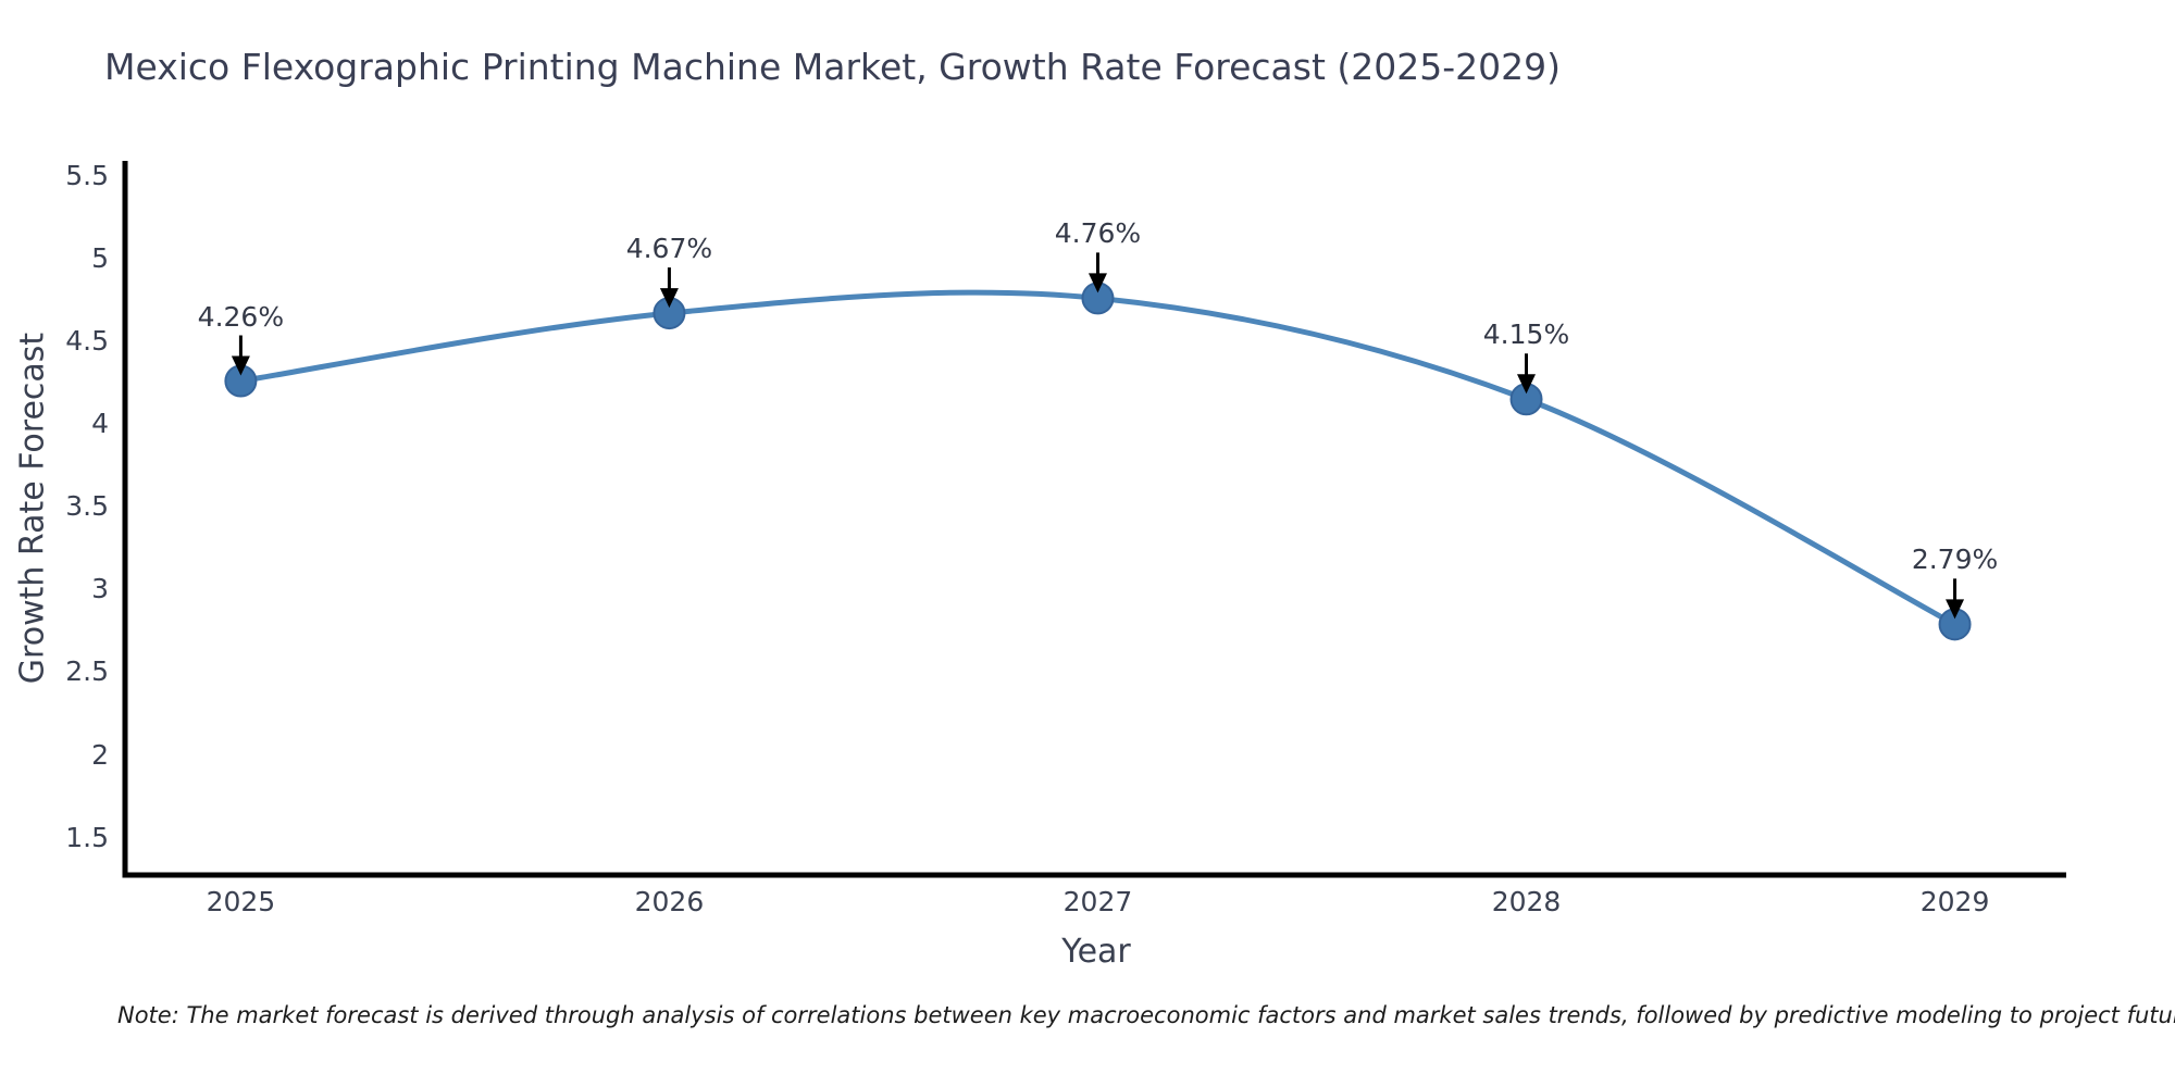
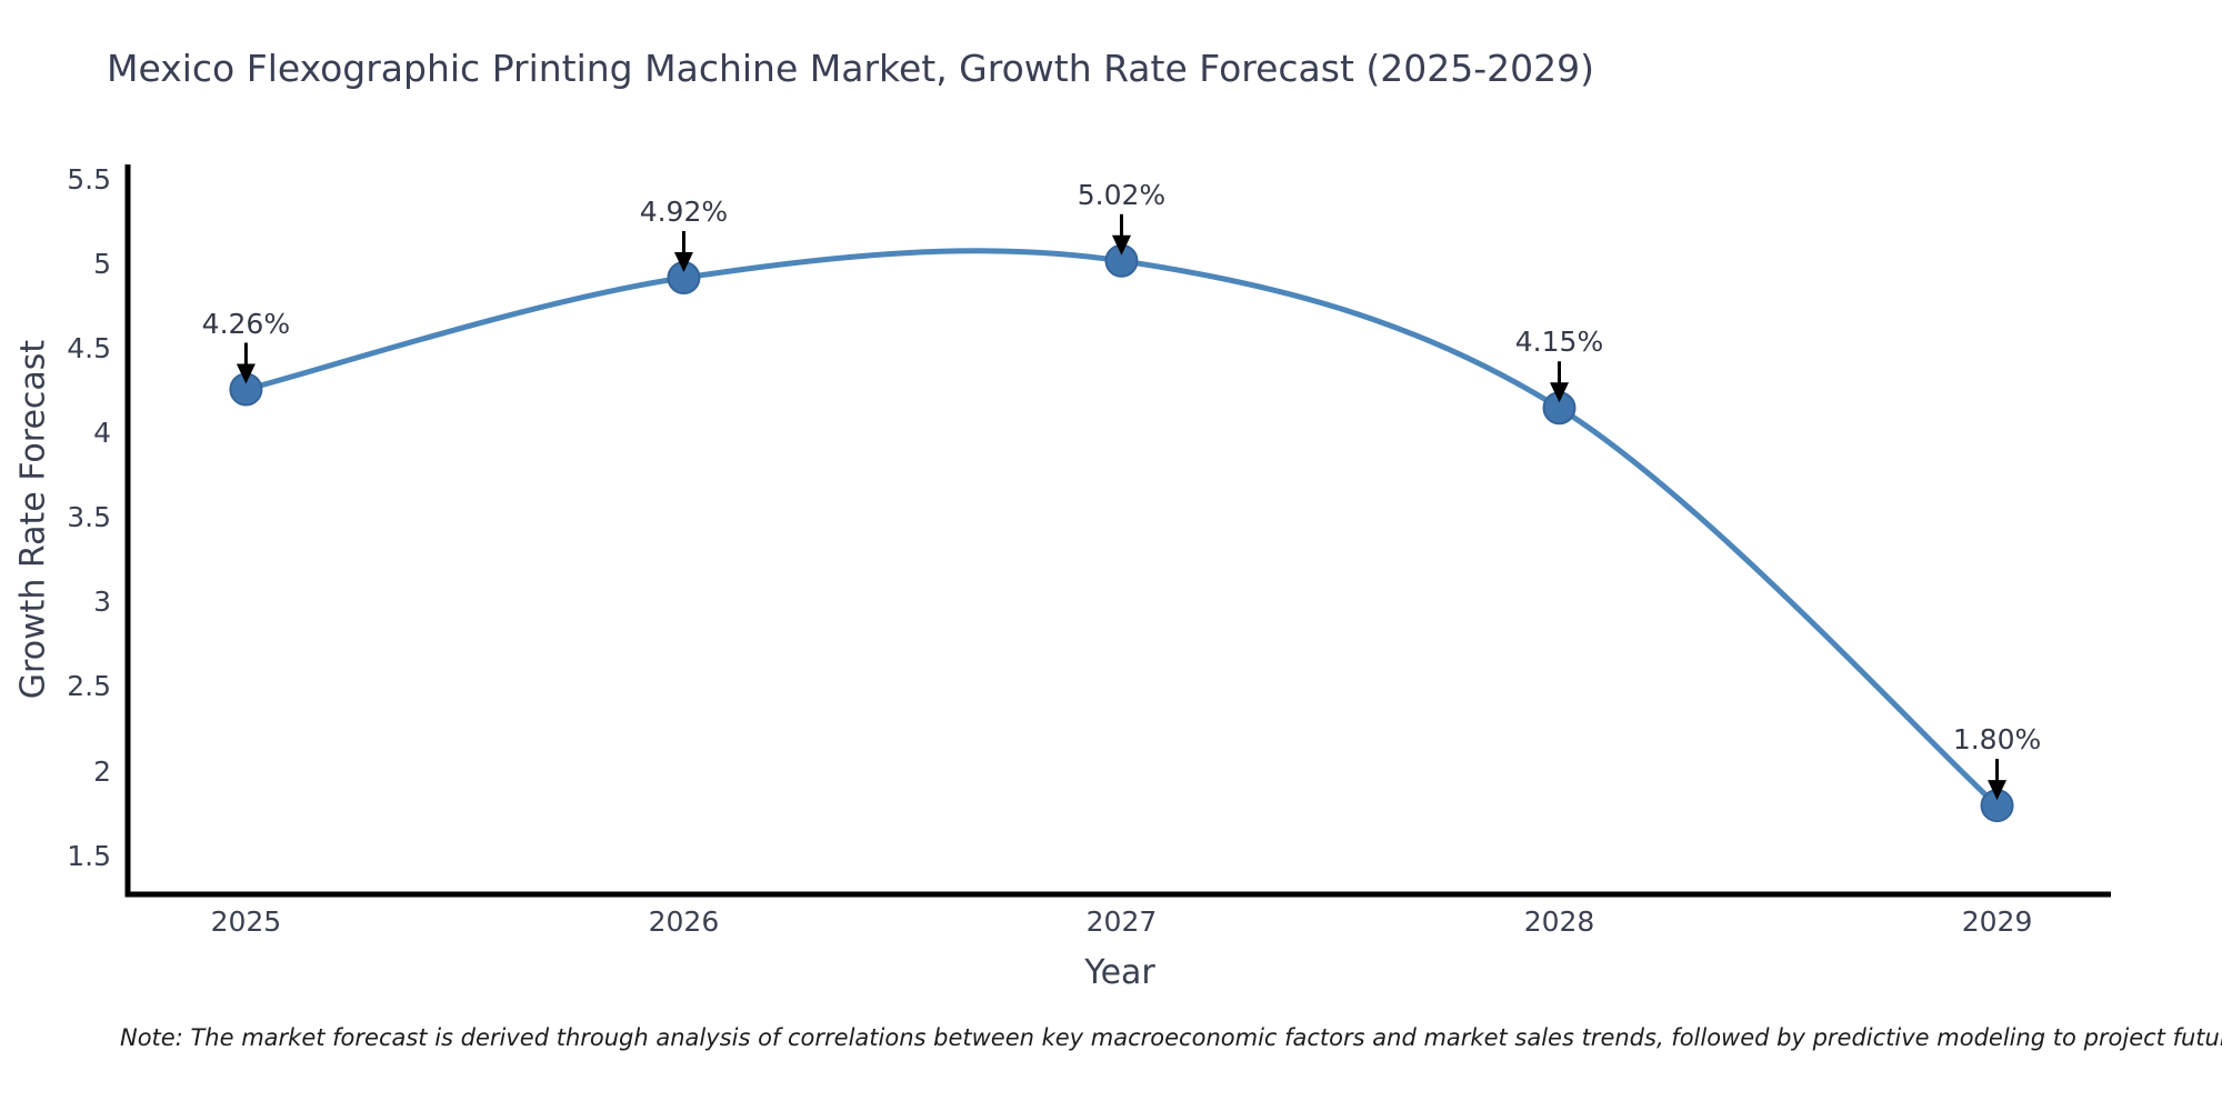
2026: 4.67% -> 4.92%
2027: 4.76% -> 5.02%
2029: 2.79% -> 1.80%
